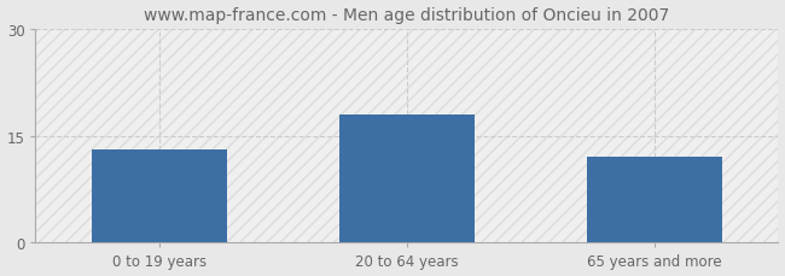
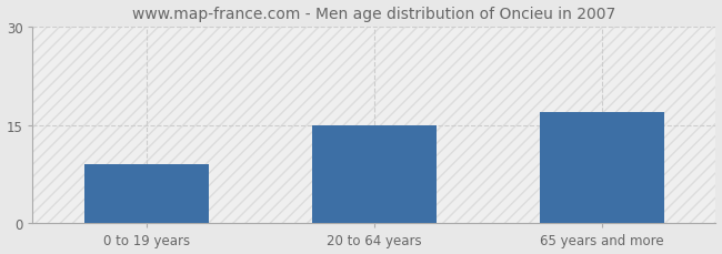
0 to 19 years: 13 -> 9
20 to 64 years: 18 -> 15
65 years and more: 12 -> 17
